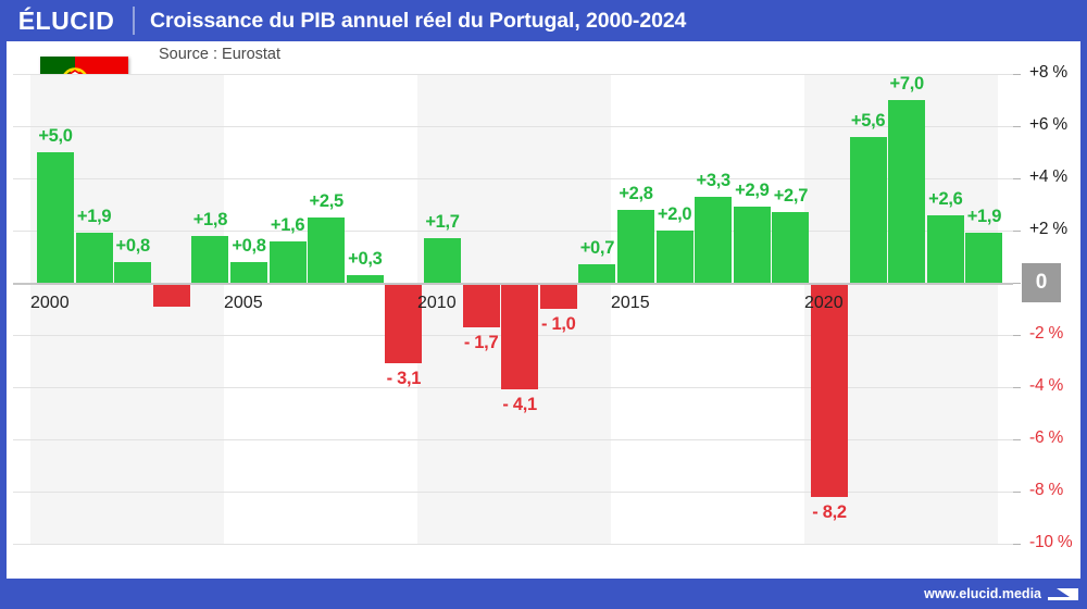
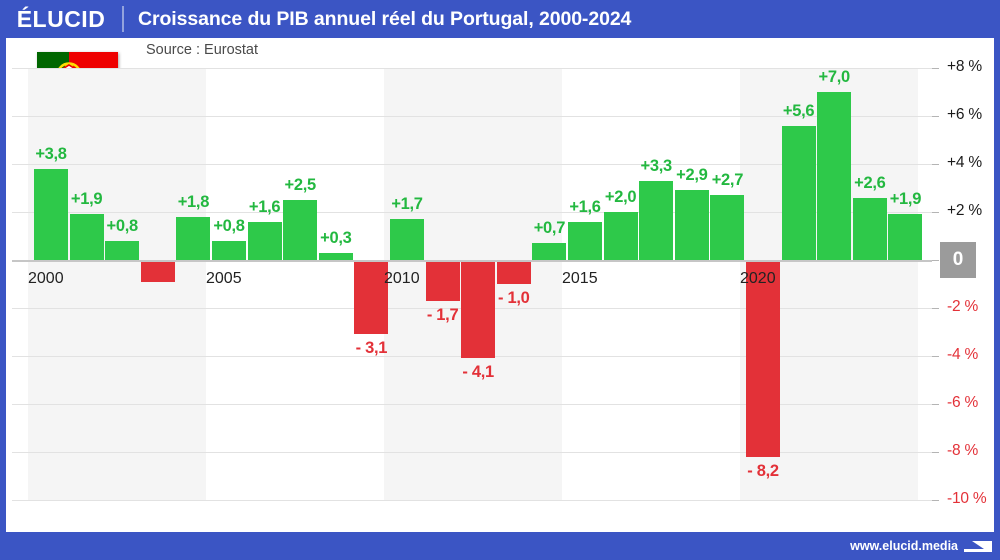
2000: +5,0 -> +3,8
2015: +2,8 -> +1,6
